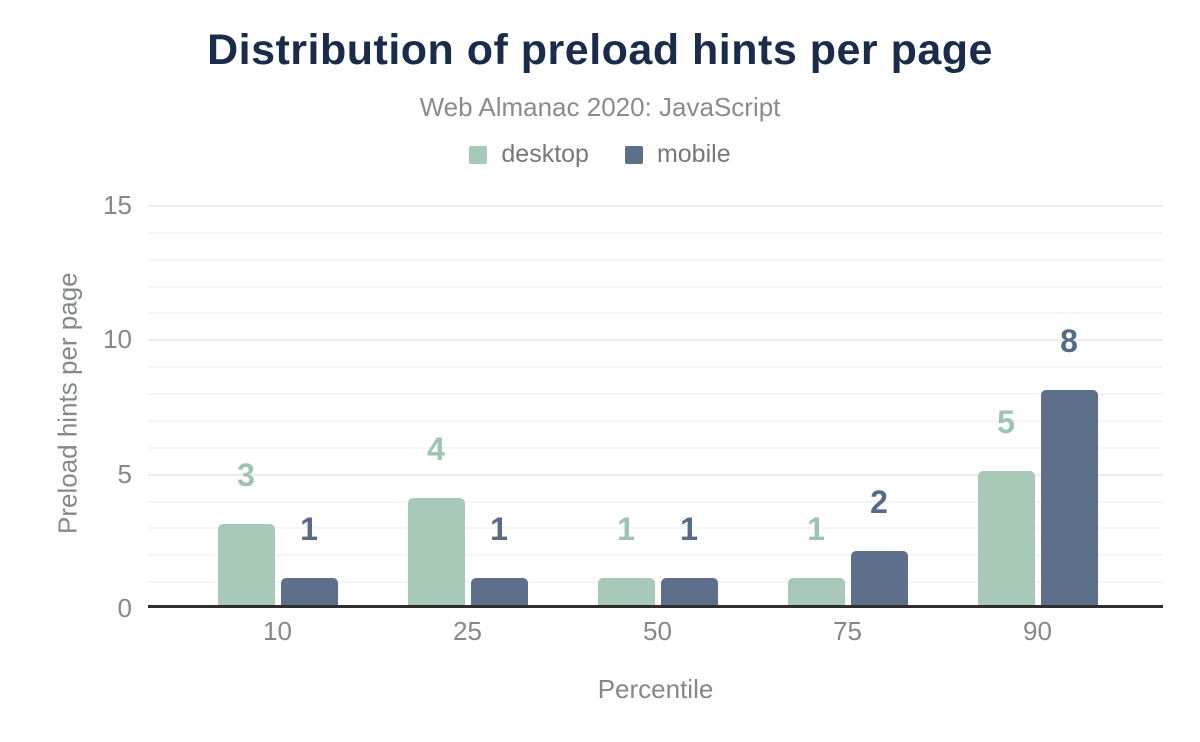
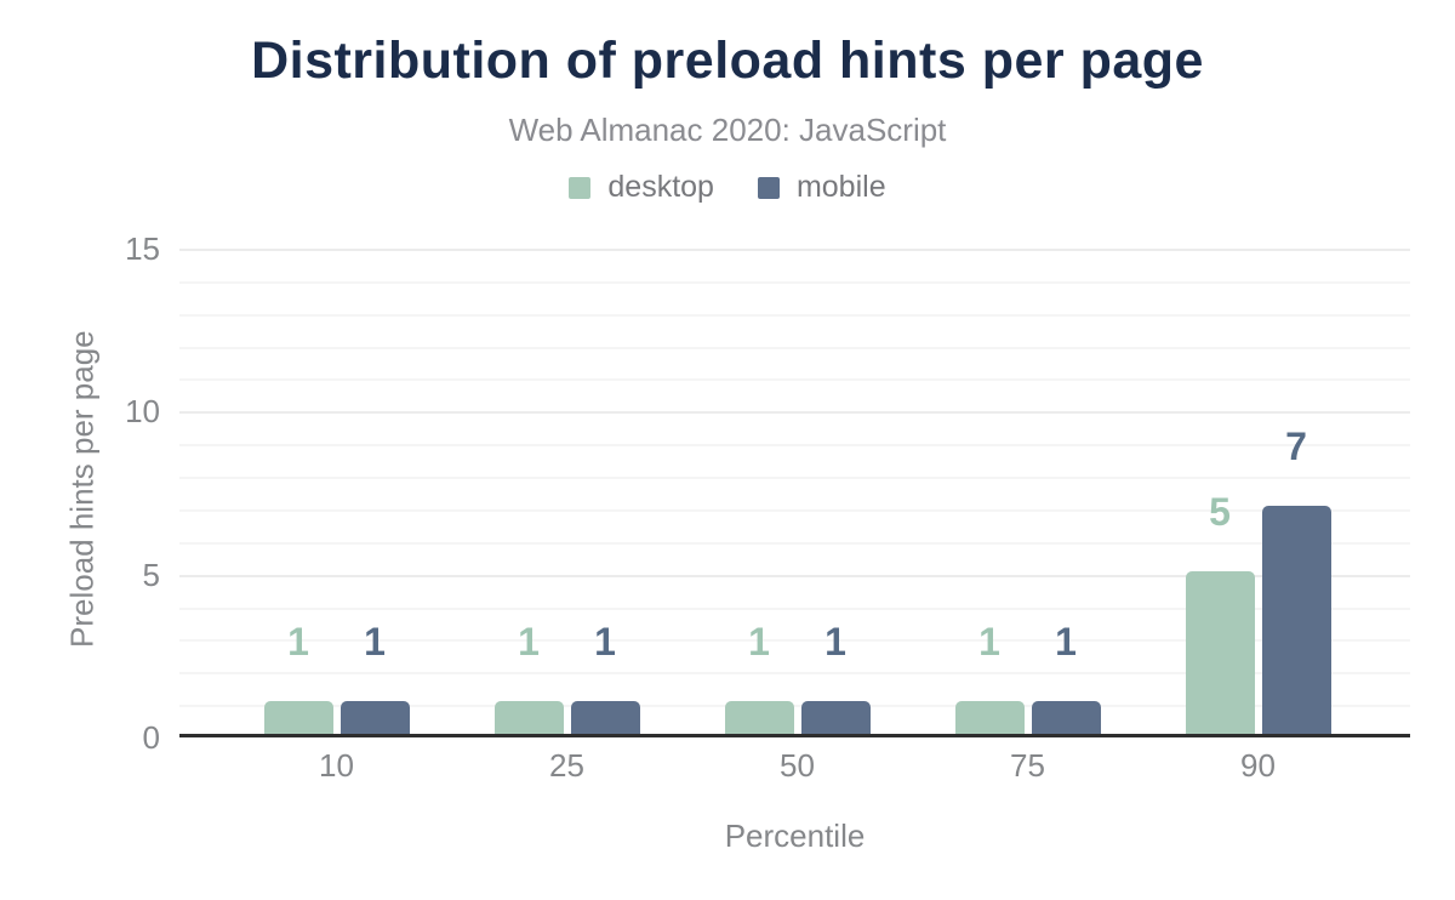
desktop/10: 3 -> 1
desktop/25: 4 -> 1
mobile/75: 2 -> 1
mobile/90: 8 -> 7
